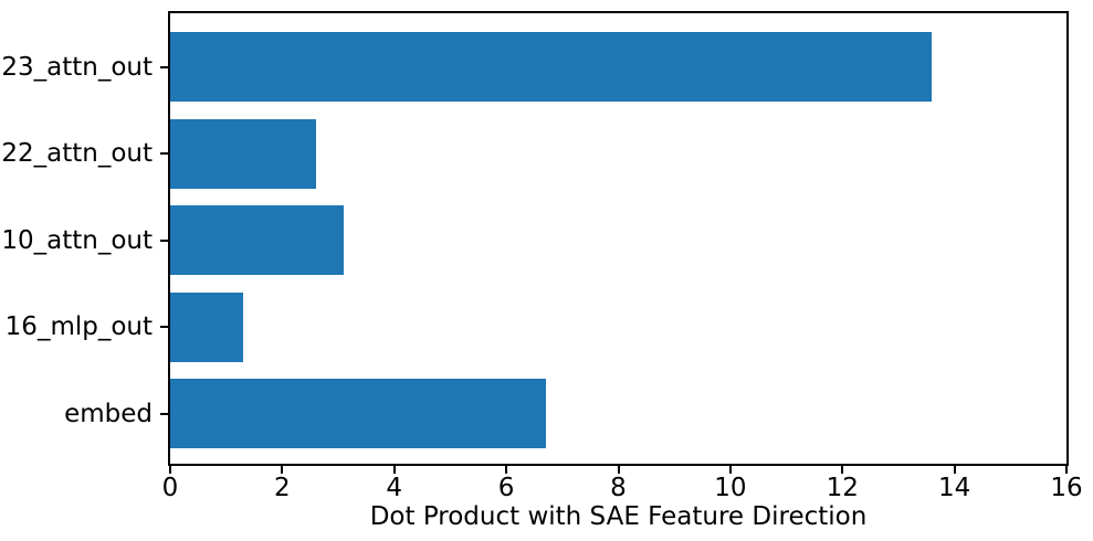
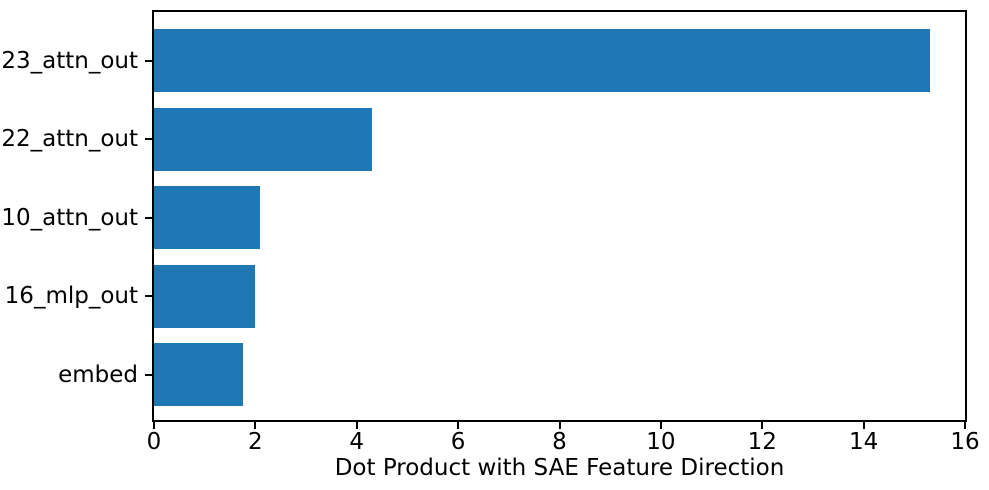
23_attn_out: 13.6 -> 15.3
22_attn_out: 2.6 -> 4.3
10_attn_out: 3.1 -> 2.1
16_mlp_out: 1.3 -> 2.0
embed: 6.7 -> 1.8
